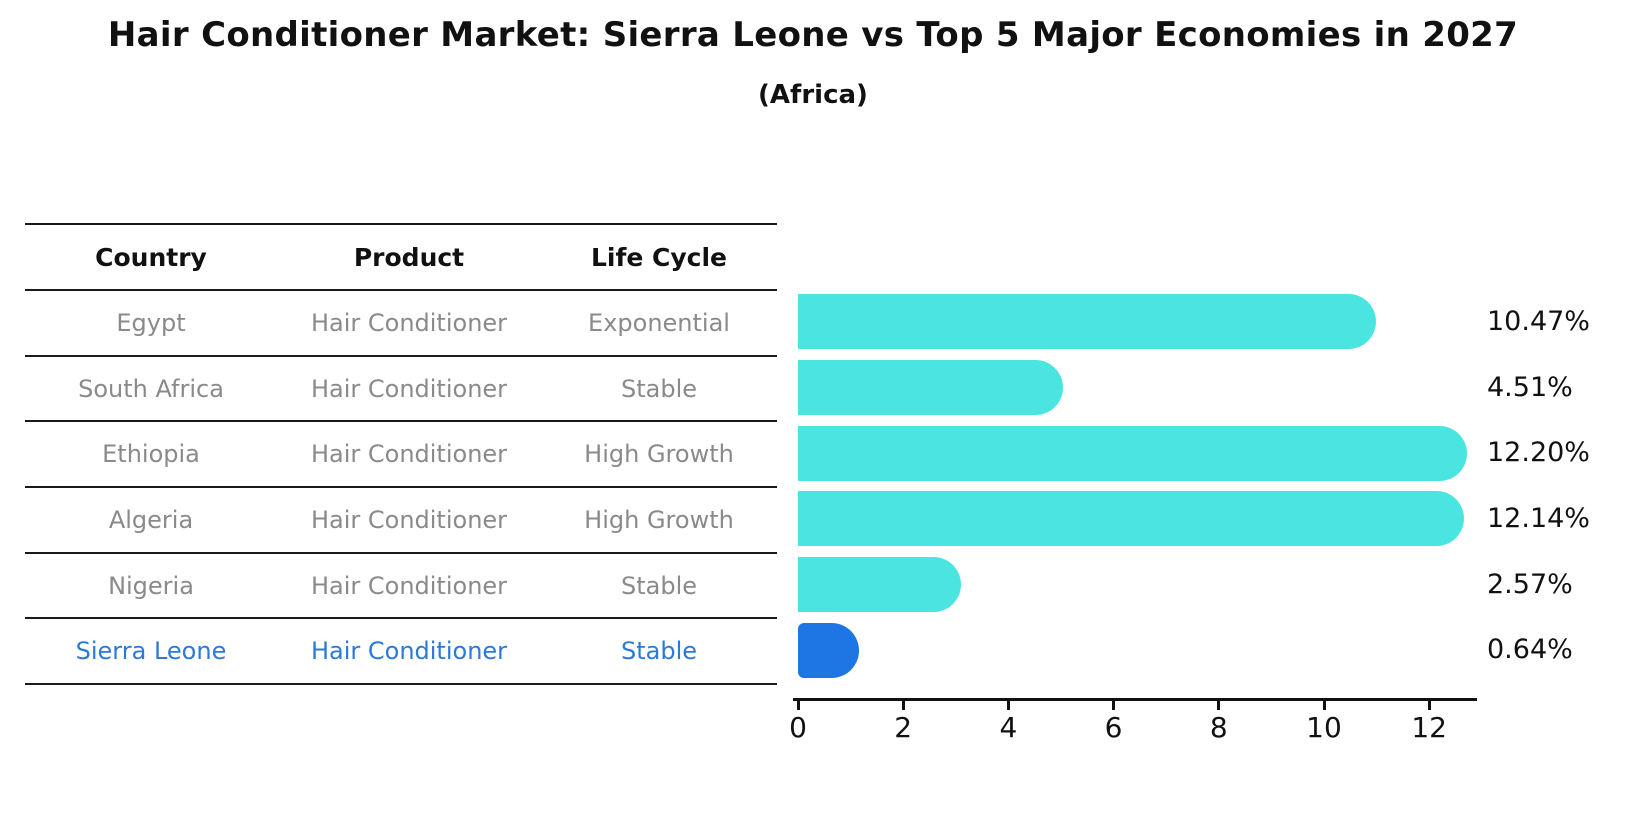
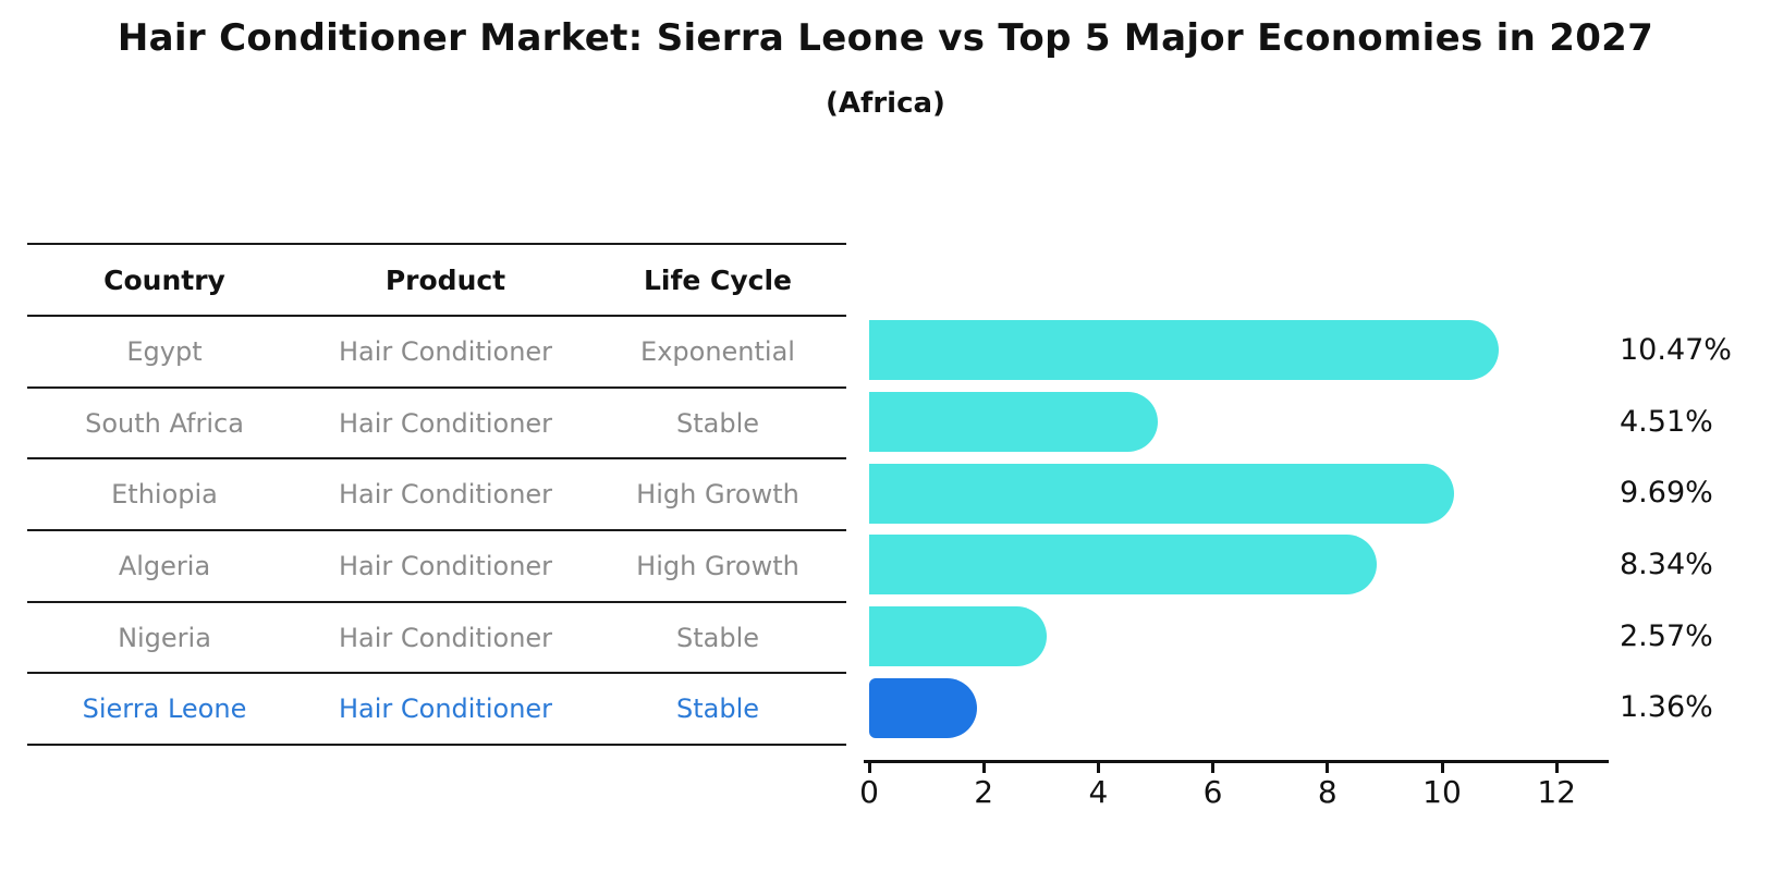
Ethiopia: 12.20% -> 9.69%
Algeria: 12.14% -> 8.34%
Sierra Leone: 0.64% -> 1.36%
